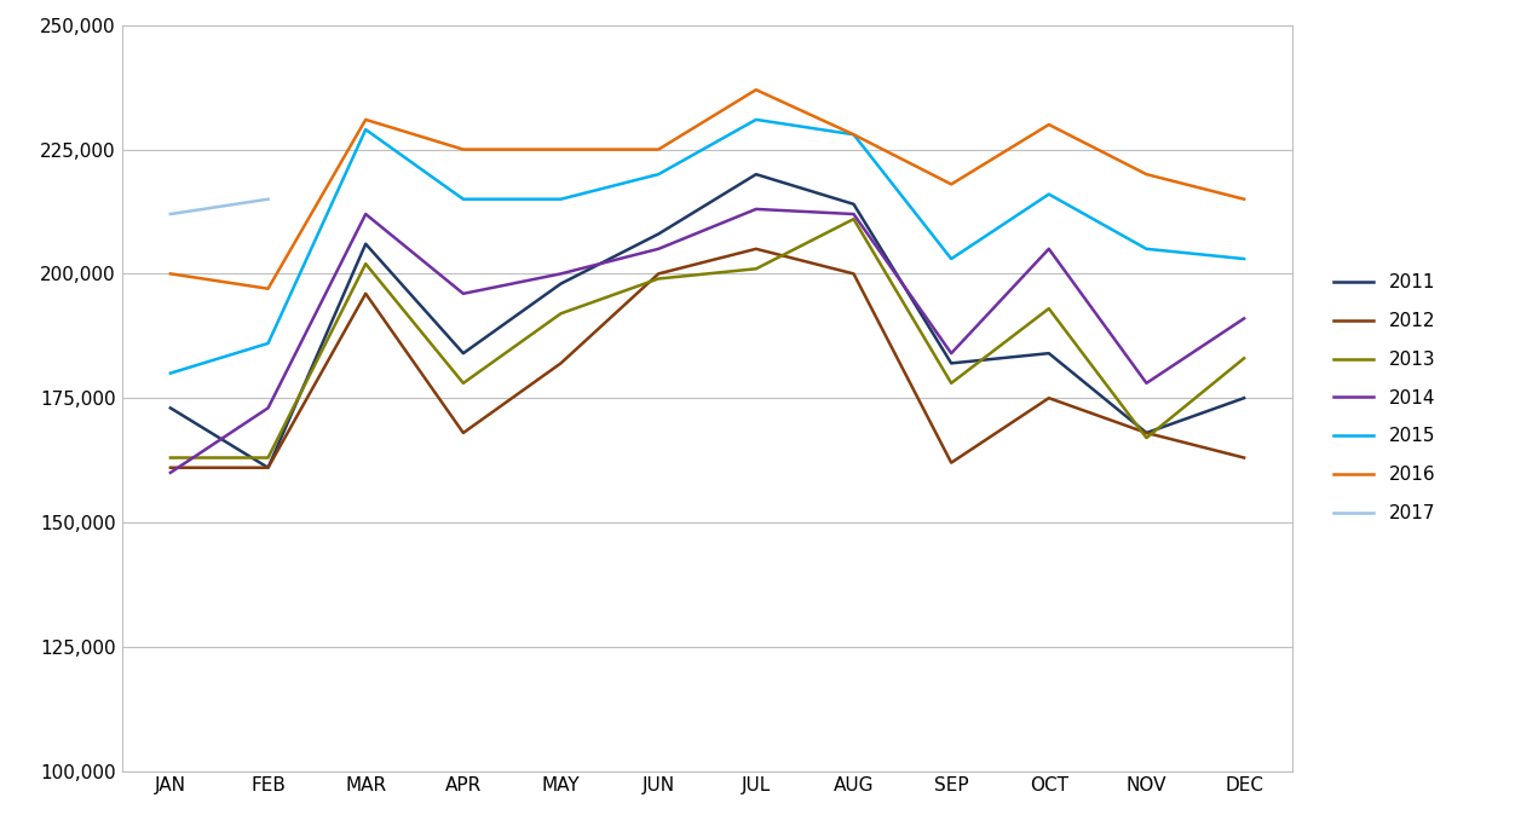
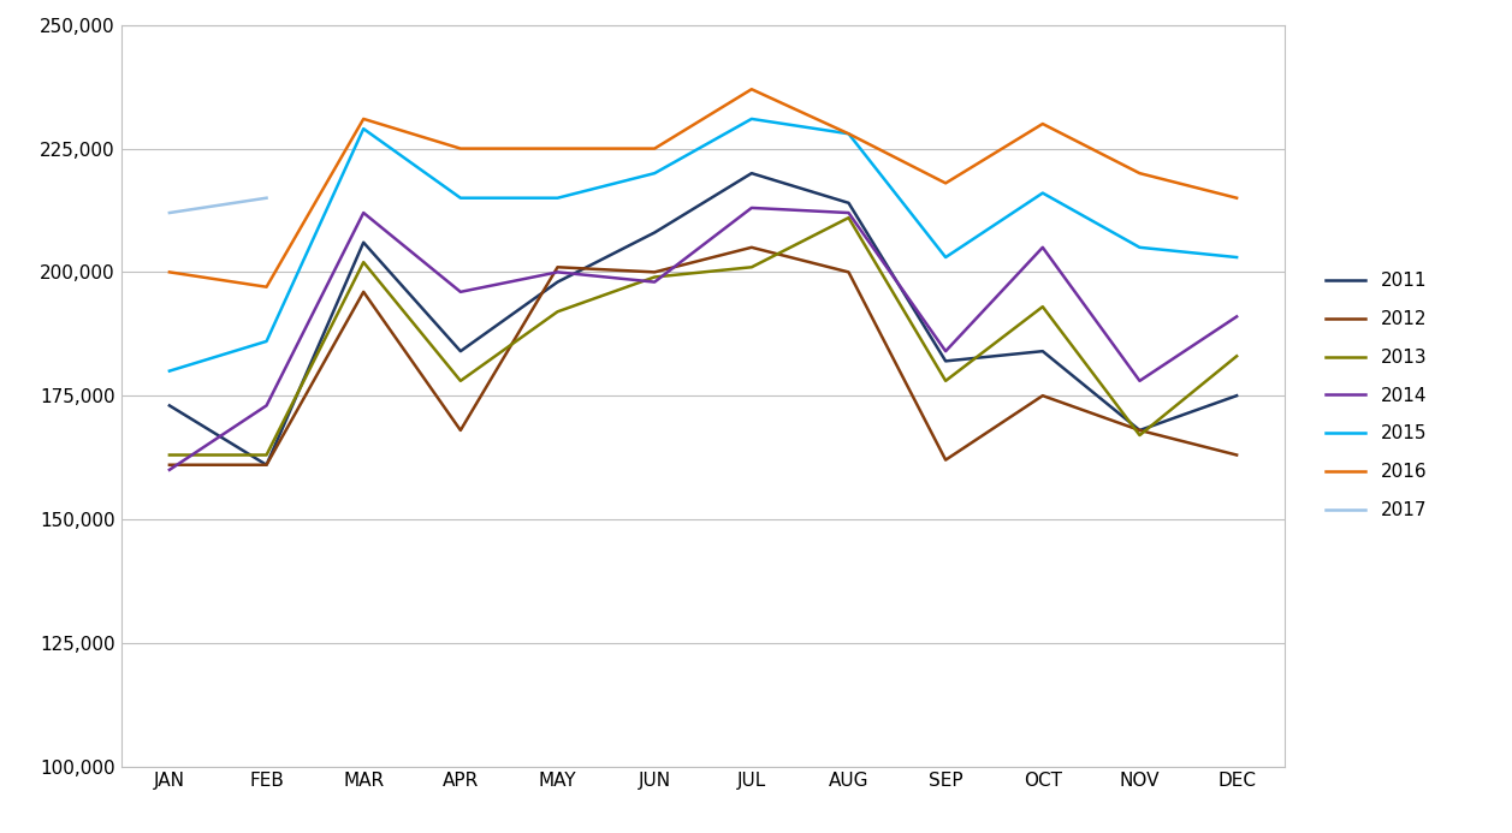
2012/MAY: 182,000 -> 201,000
2014/JUN: 205,000 -> 198,000
